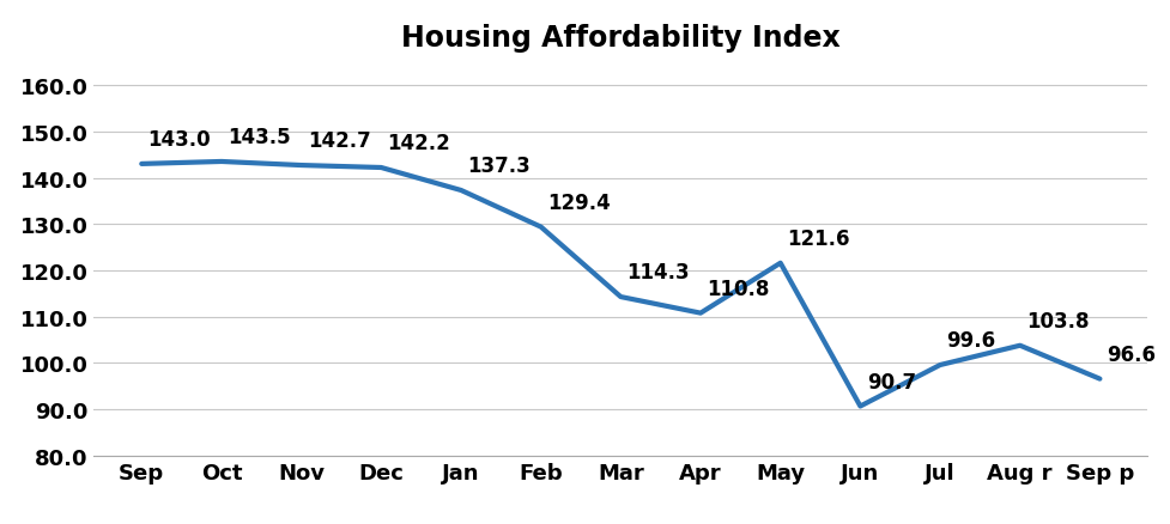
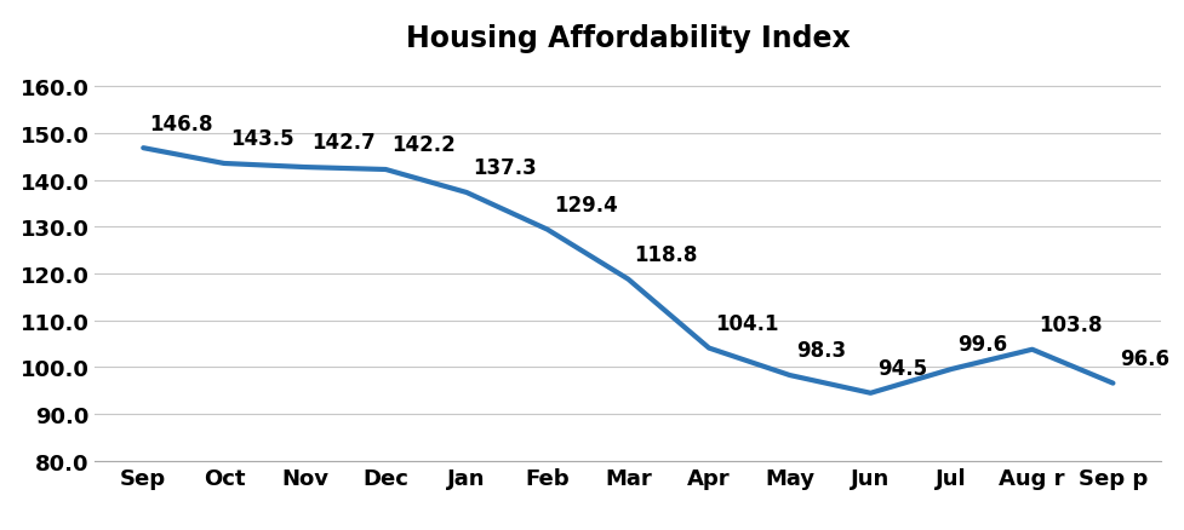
Sep: 143.0 -> 146.8
Mar: 114.3 -> 118.8
Apr: 110.8 -> 104.1
May: 121.6 -> 98.3
Jun: 90.7 -> 94.5
